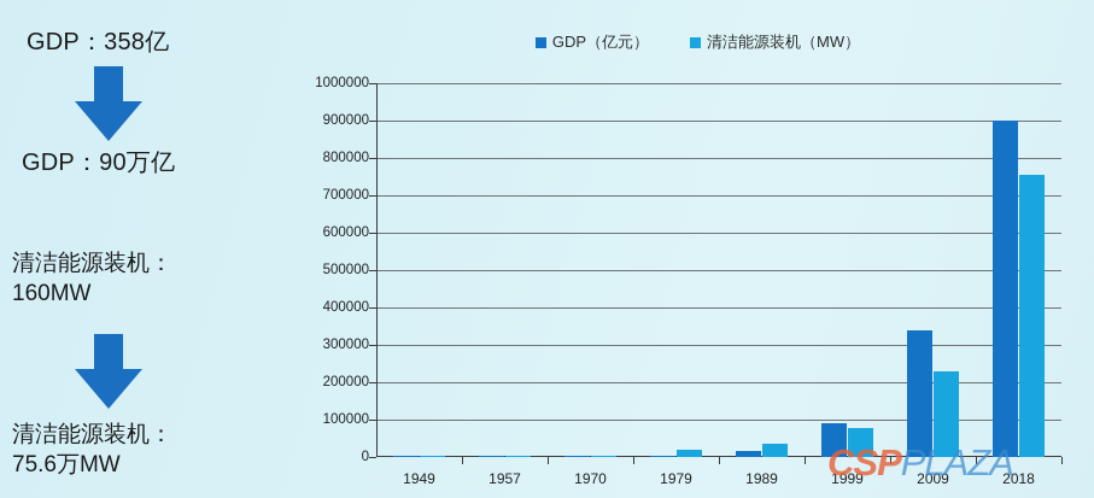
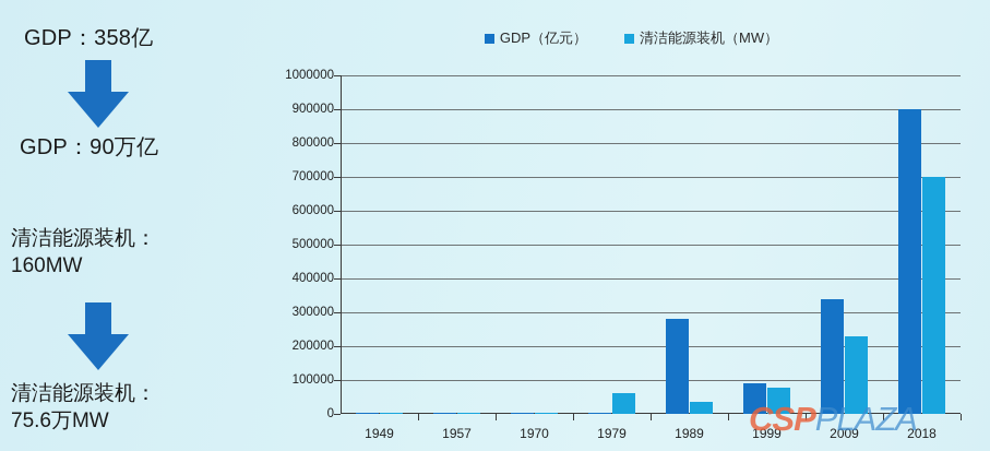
清洁能源装机（MW）/1979: 20000 -> 60000
GDP（亿元）/1989: 20000 -> 280000
清洁能源装机（MW）/2018: 760000 -> 700000
